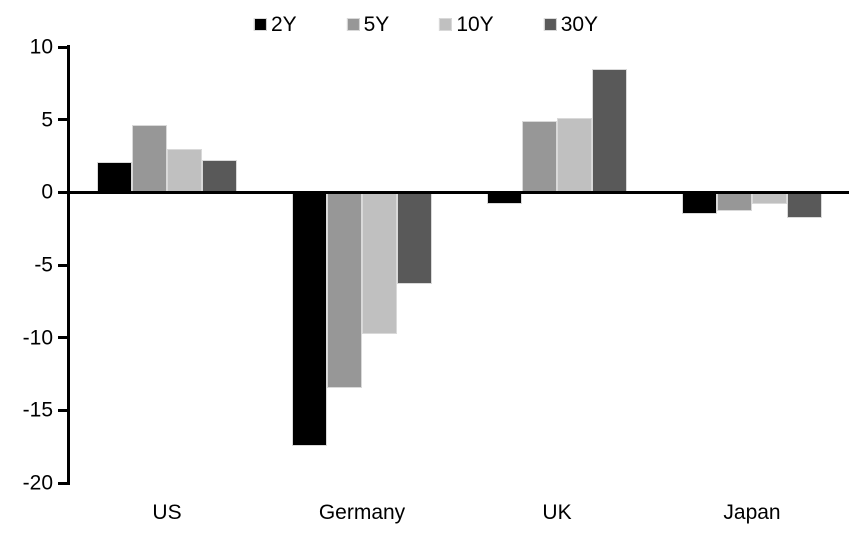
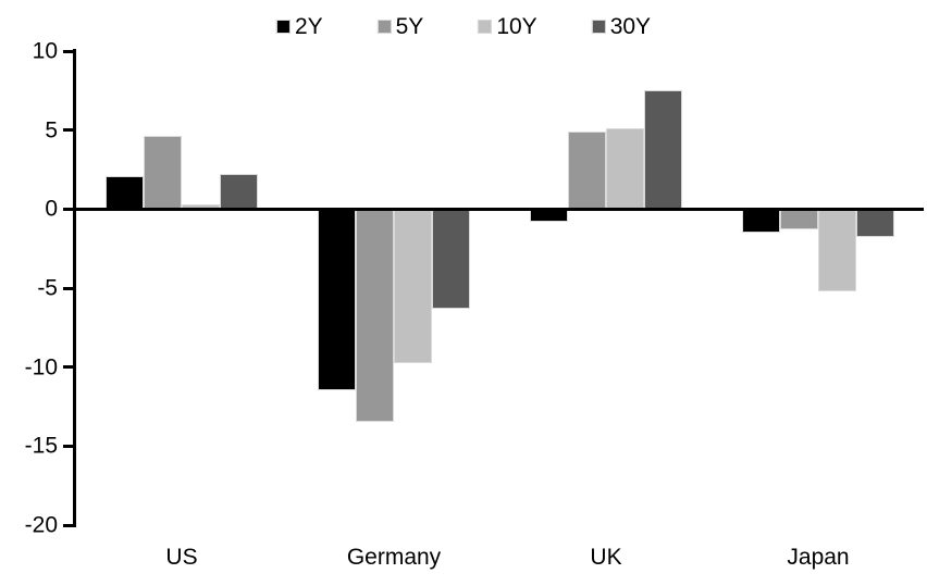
10Y/US: 3.0 -> 0.3
2Y/Germany: -17.5 -> -11.5
30Y/UK: 8.5 -> 7.5
10Y/Japan: -0.8 -> -5.2
